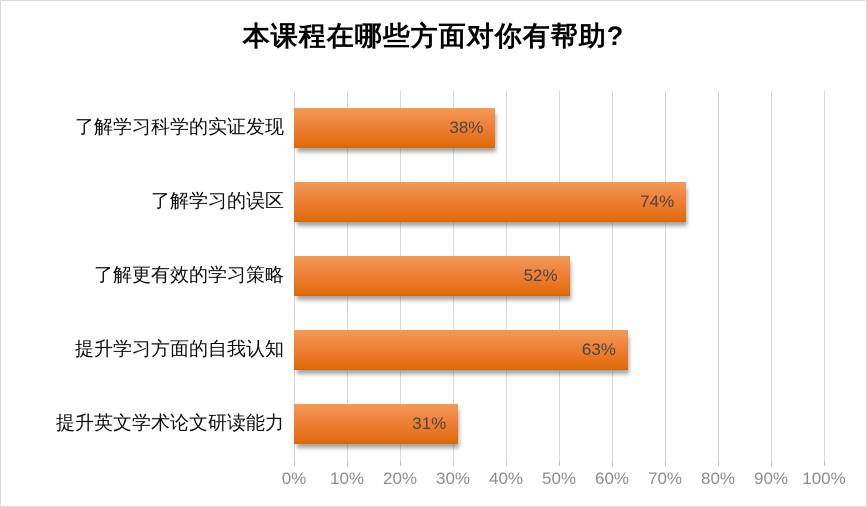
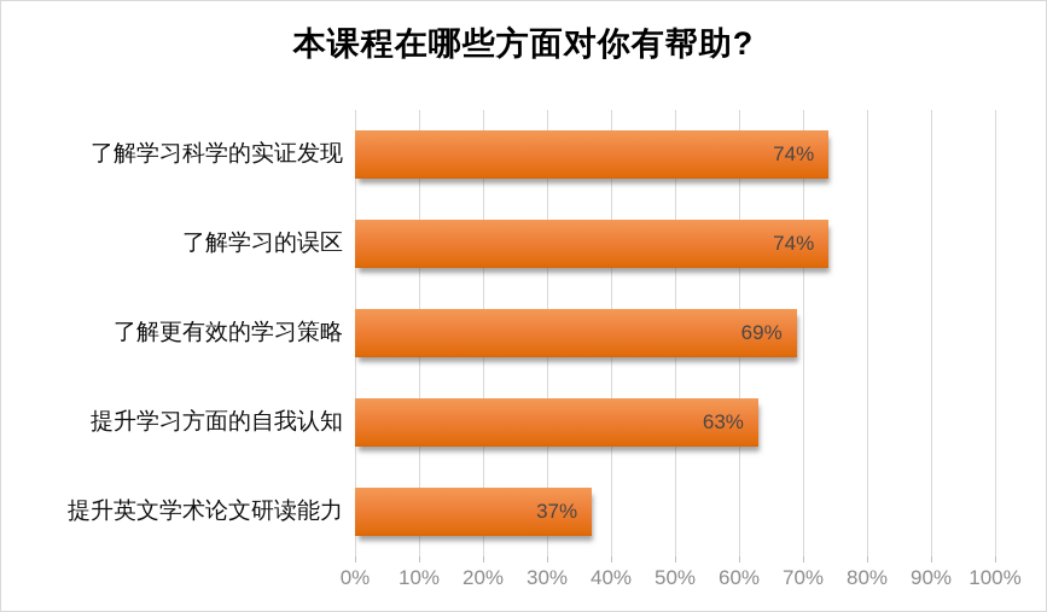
了解学习科学的实证发现: 38% -> 74%
了解更有效的学习策略: 52% -> 69%
提升英文学术论文研读能力: 31% -> 37%
